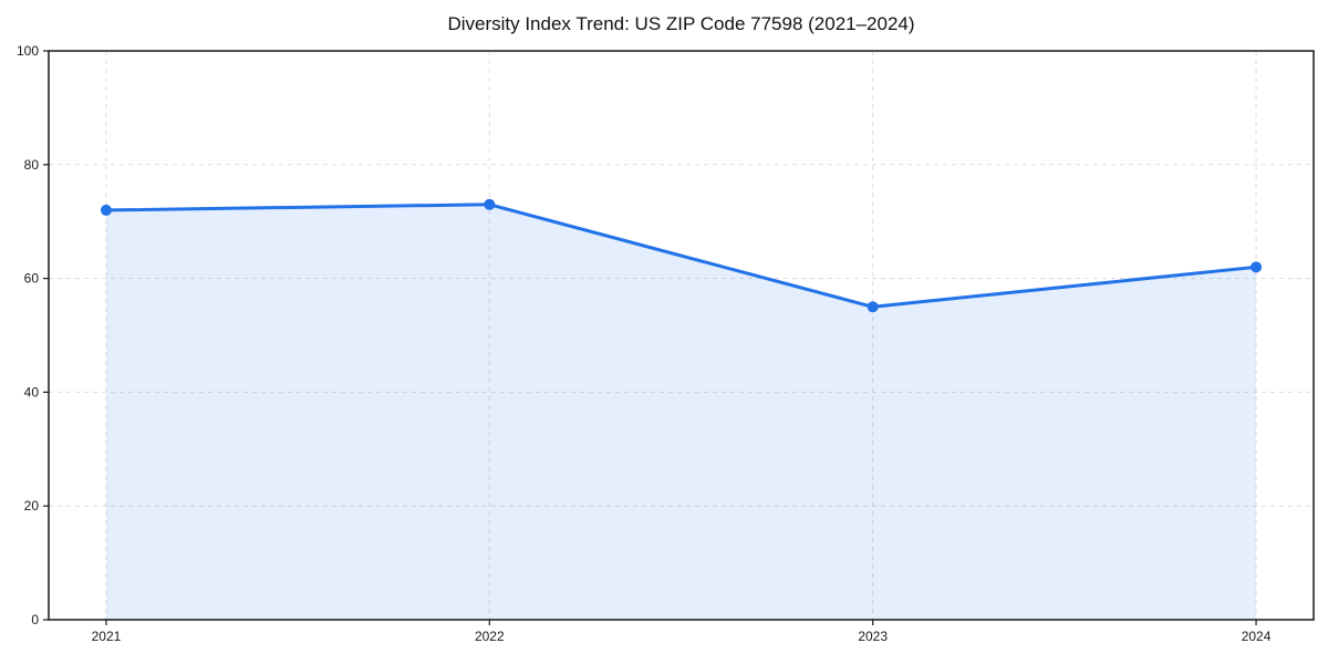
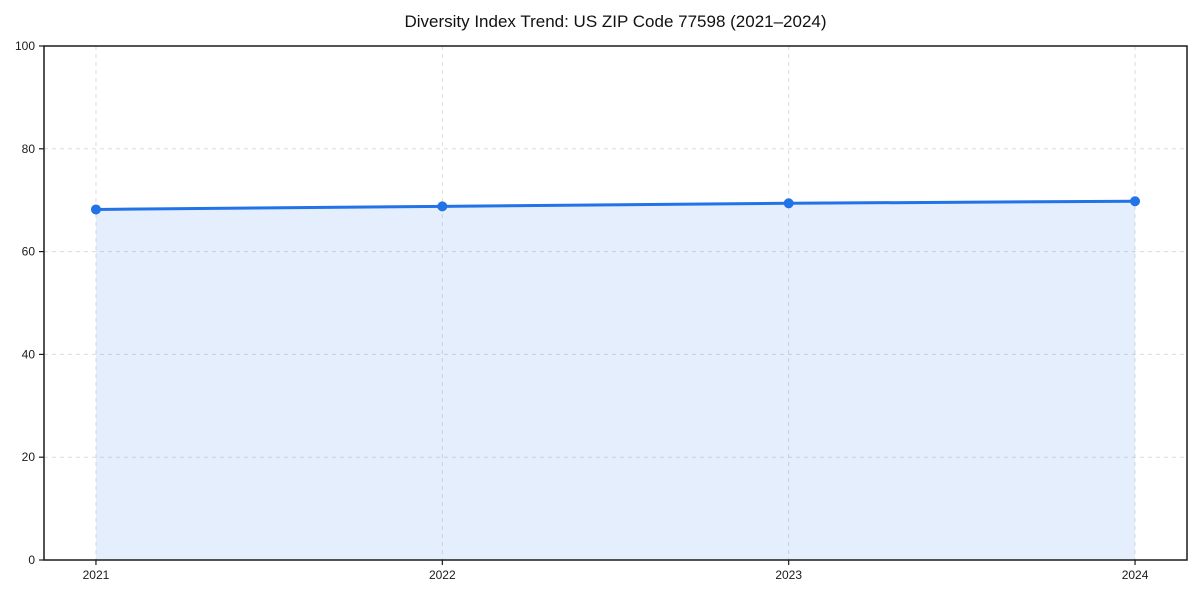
2021: 72 -> 68
2022: 73 -> 69
2023: 55 -> 69
2024: 62 -> 70
